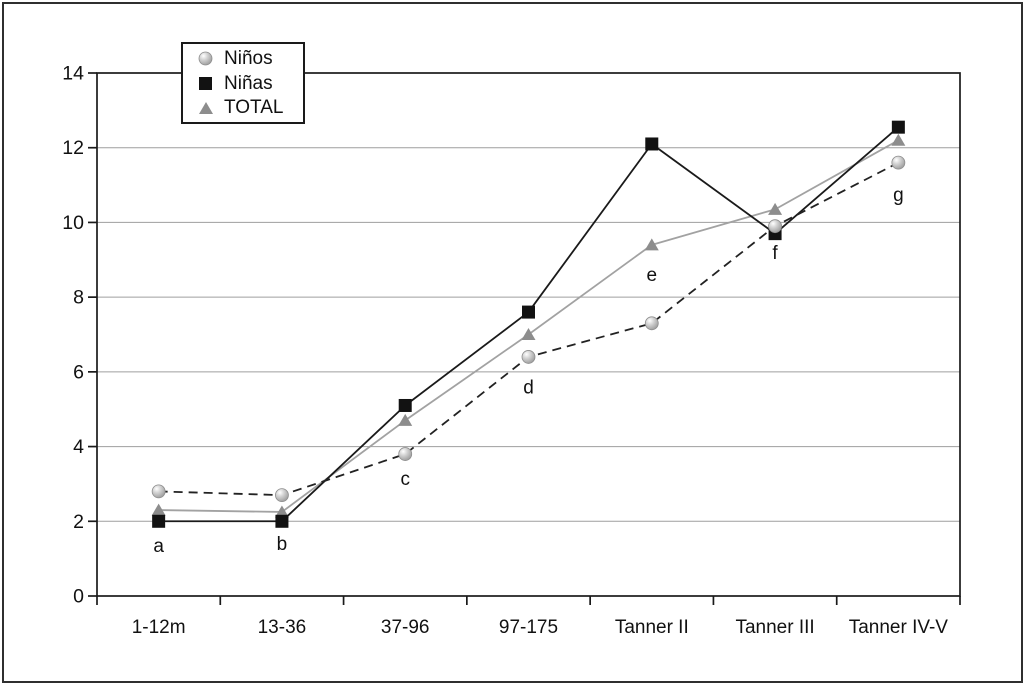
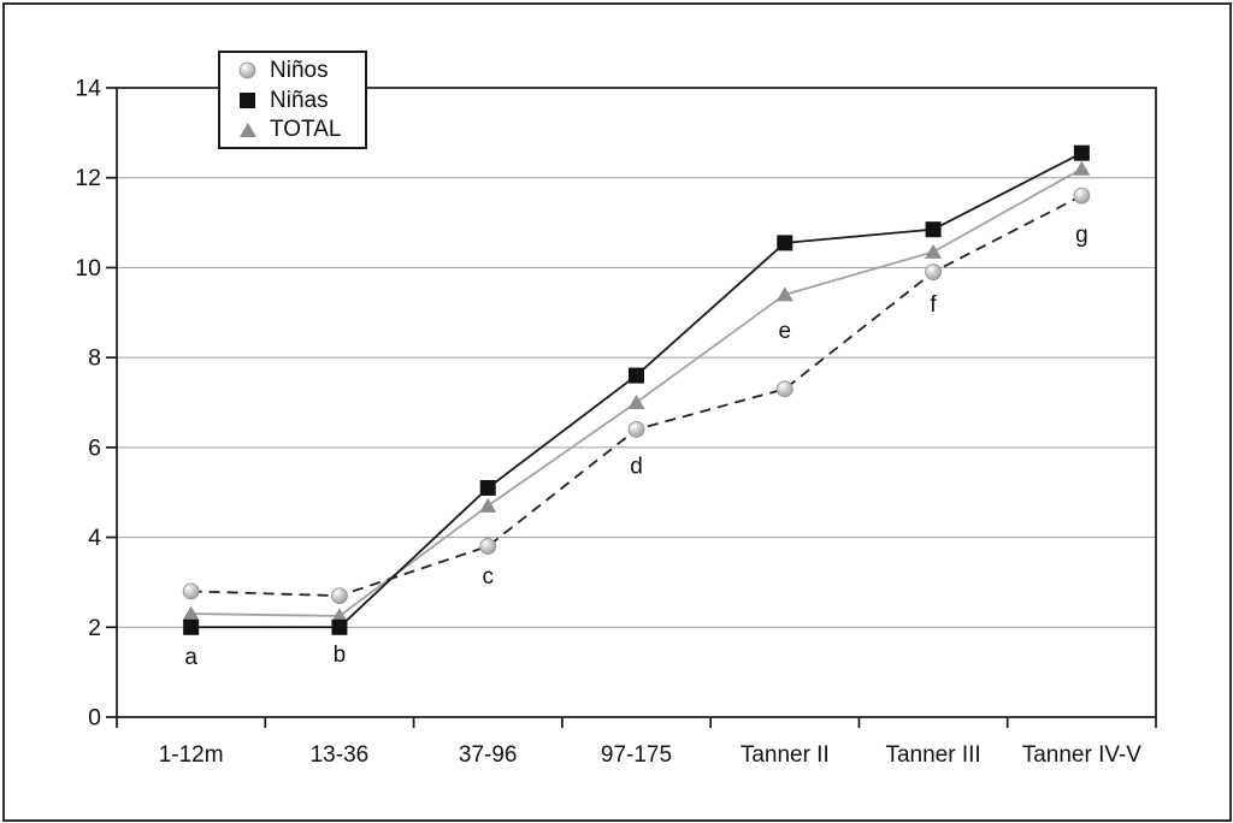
Niñas/Tanner II: 12.1 -> 10.6
Niñas/Tanner III: 9.7 -> 10.8
